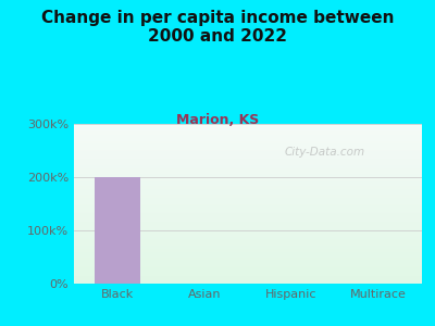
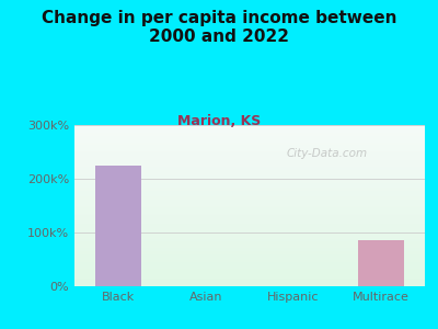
Black: 200k% -> 225k%
Multirace: 1k% -> 85k%
